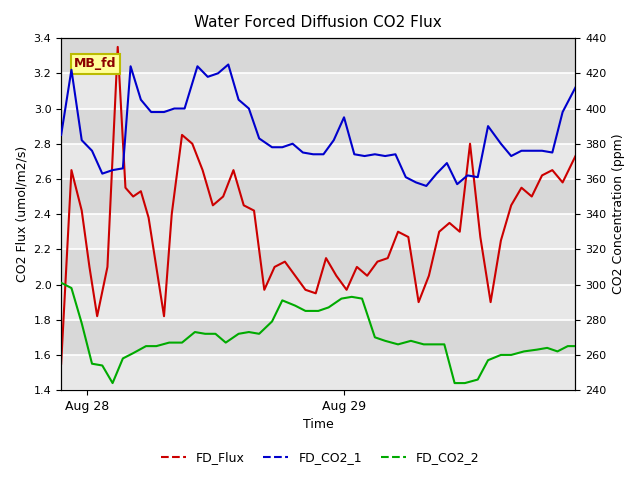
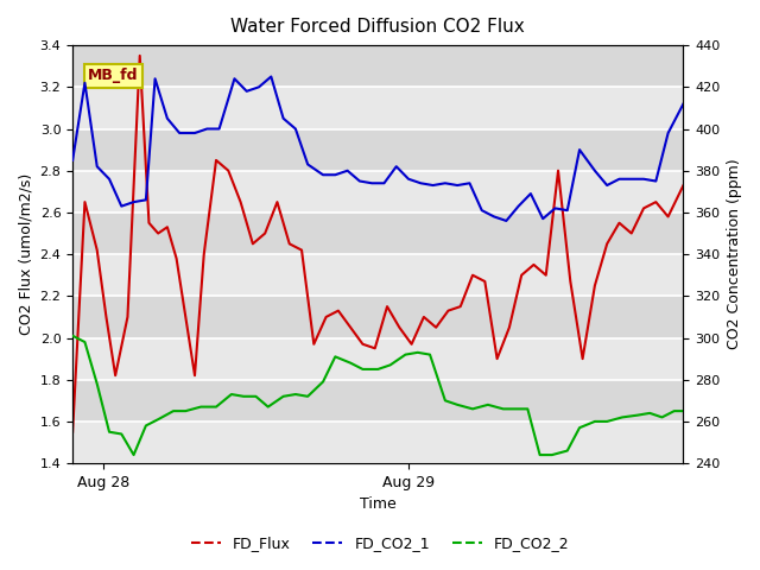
FD_CO2_1/Aug 29: 395 -> 376
